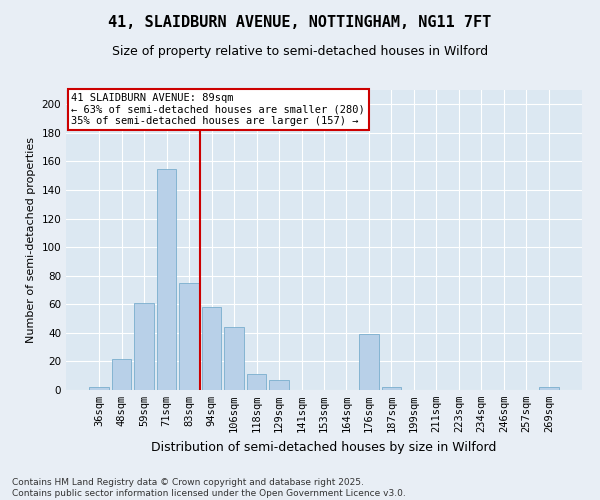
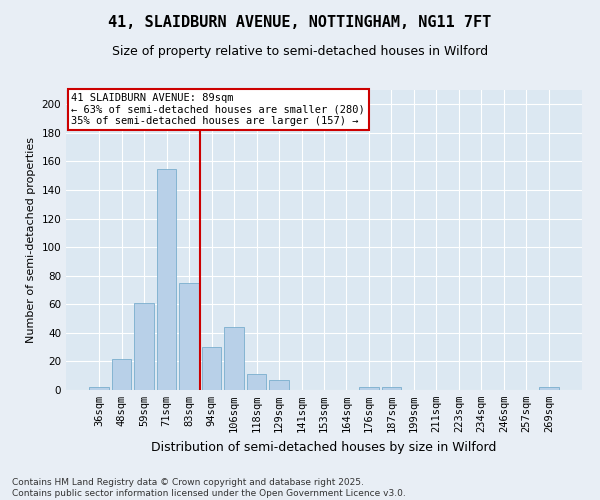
94sqm: 58 -> 30
176sqm: 39 -> 2
